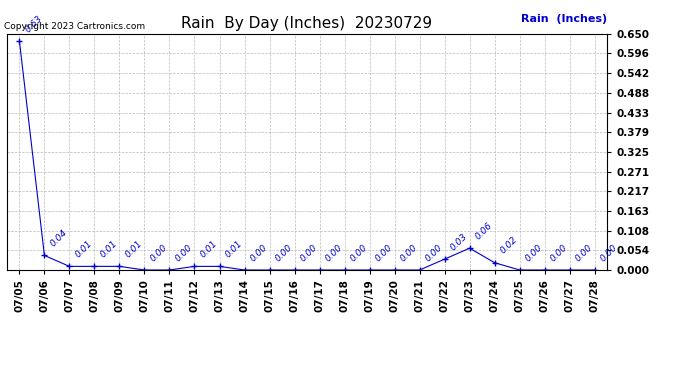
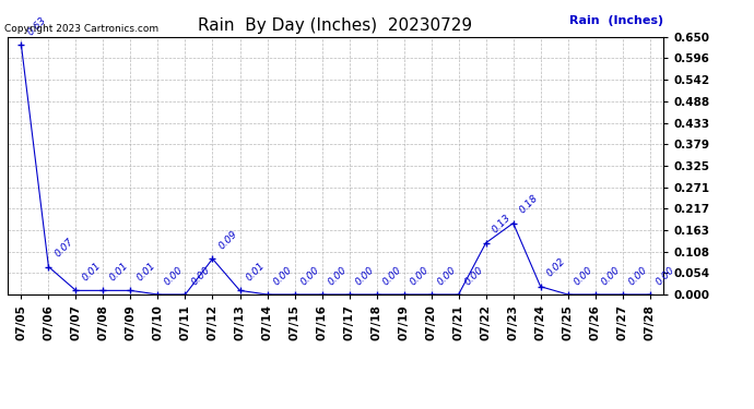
07/06: 0.04 -> 0.07
07/12: 0.01 -> 0.09
07/22: 0.03 -> 0.13
07/23: 0.06 -> 0.18
